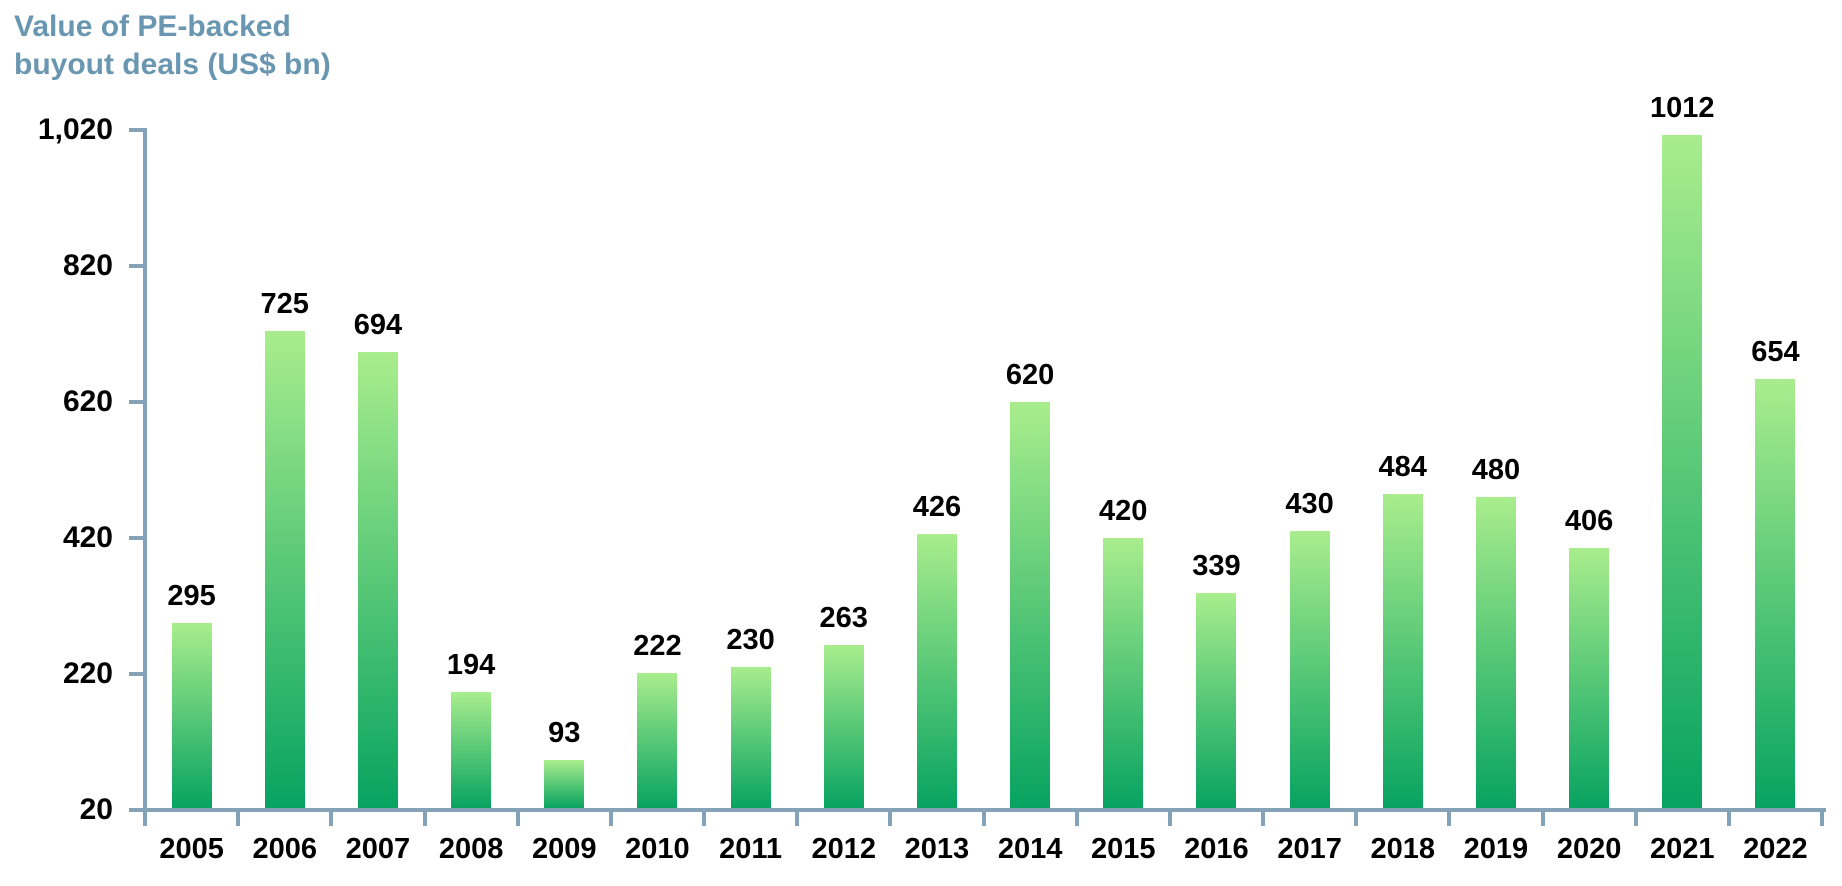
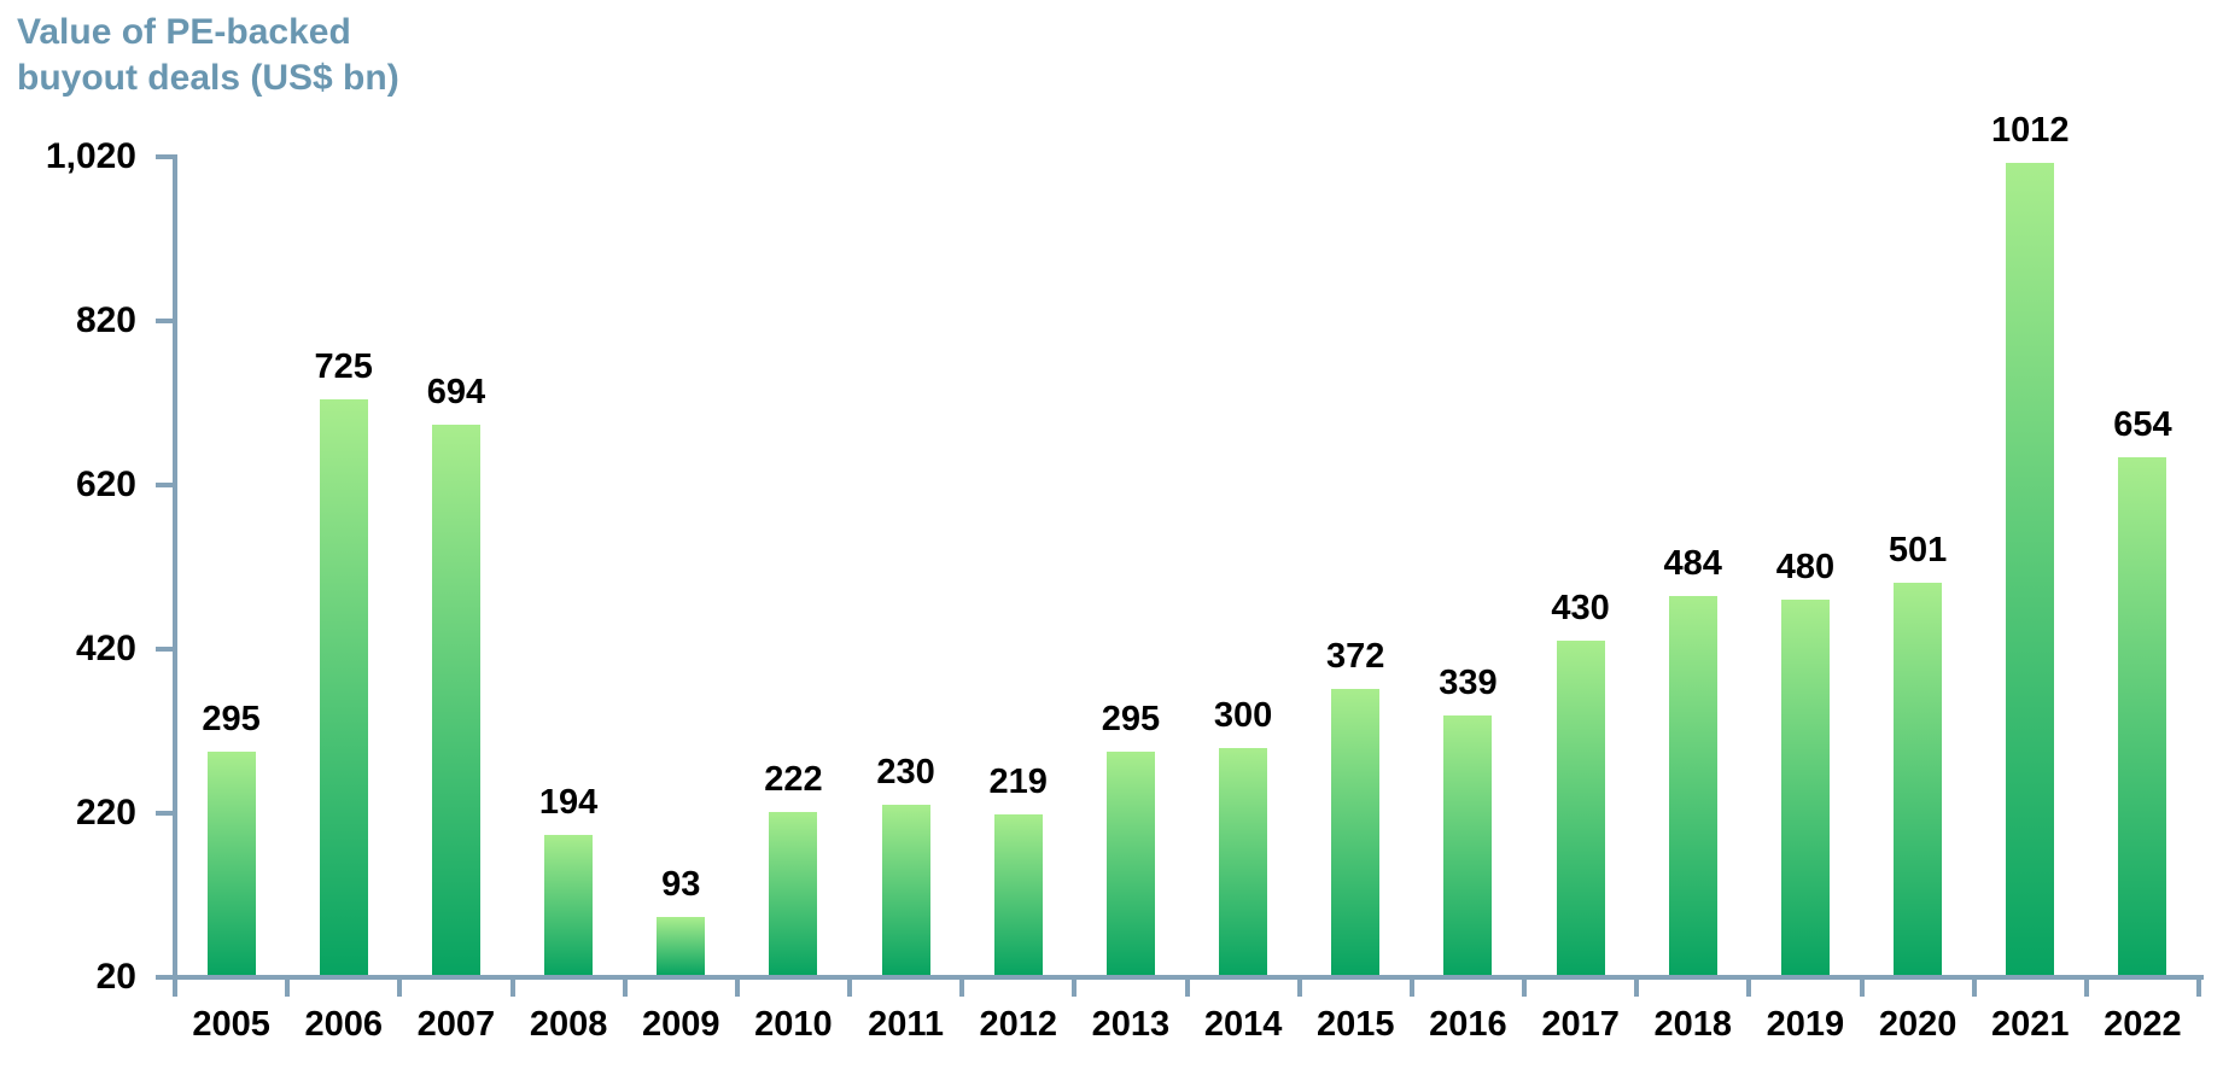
2012: 263 -> 219
2013: 426 -> 295
2014: 620 -> 300
2015: 420 -> 372
2020: 406 -> 501
